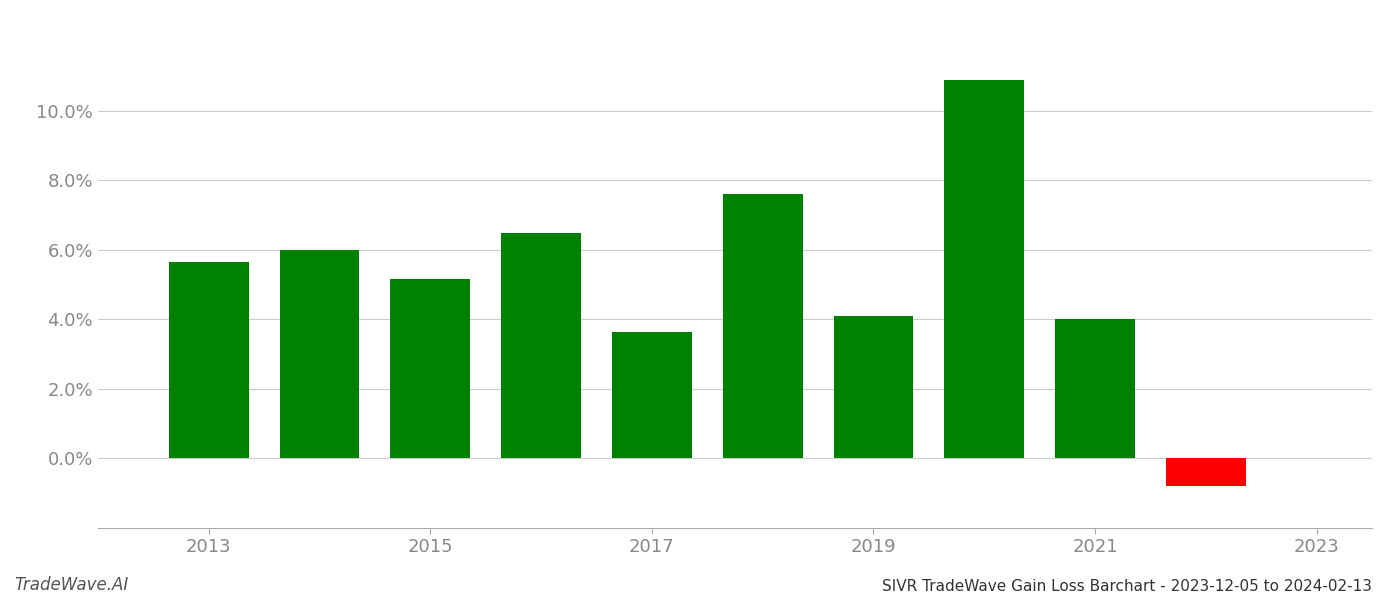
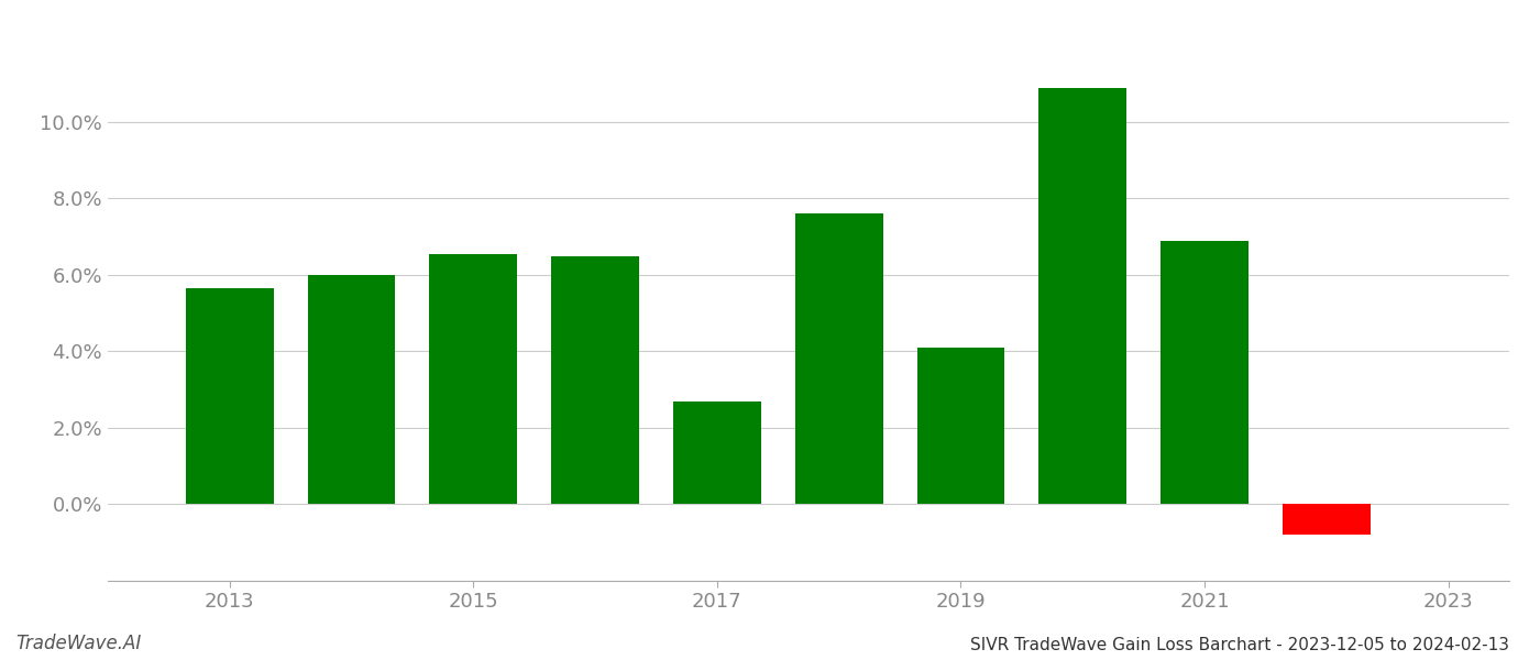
2015: 5.15% -> 6.55%
2017: 3.65% -> 2.70%
2021: 4.00% -> 6.90%
